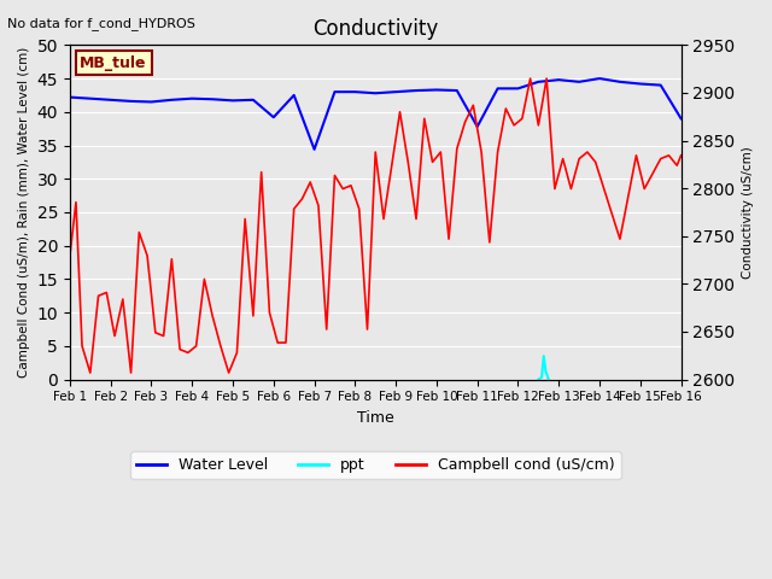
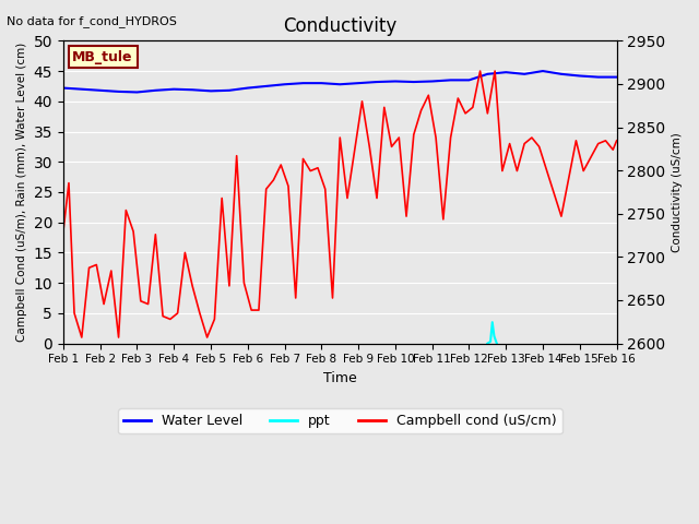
Water Level/Feb 6: 39.2 -> 42.2
Water Level/Feb 7: 34.4 -> 42.8
Water Level/Feb 11: 37.8 -> 43.3
Water Level/Feb 16: 39.0 -> 44.0
